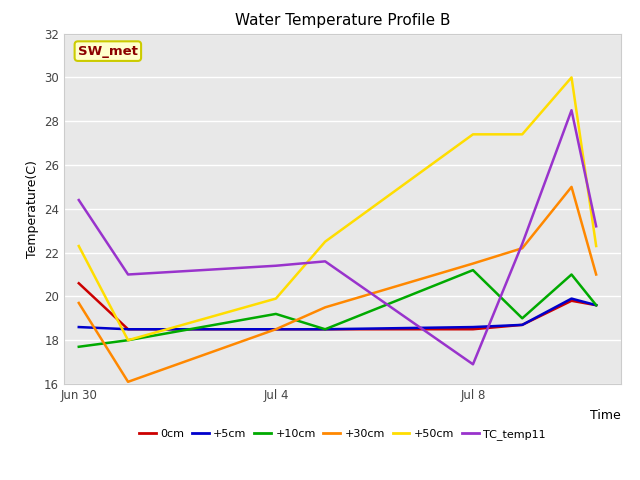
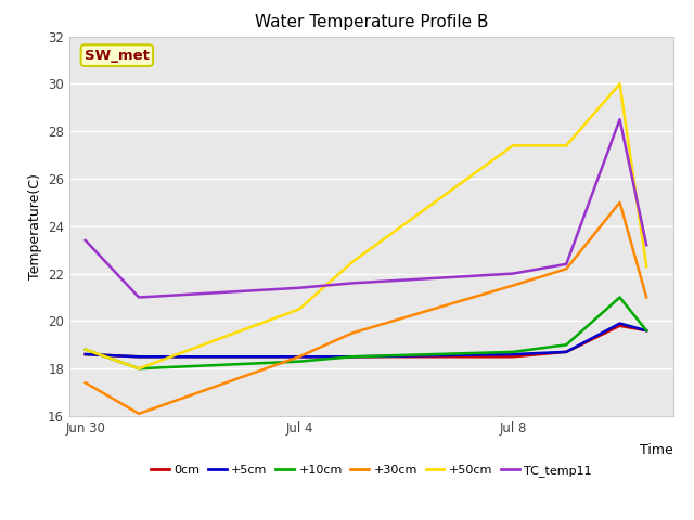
0cm/Jun 30: 20.6 -> 18.6
+10cm/Jun 30: 17.7 -> 18.8
+30cm/Jun 30: 19.7 -> 17.4
+50cm/Jun 30: 22.3 -> 18.8
TC_temp11/Jun 30: 24.4 -> 23.4
+10cm/Jul 4: 19.2 -> 18.3
+50cm/Jul 4: 19.9 -> 20.5
+10cm/Jul 8: 21.2 -> 18.7
TC_temp11/Jul 8: 16.9 -> 22.0
